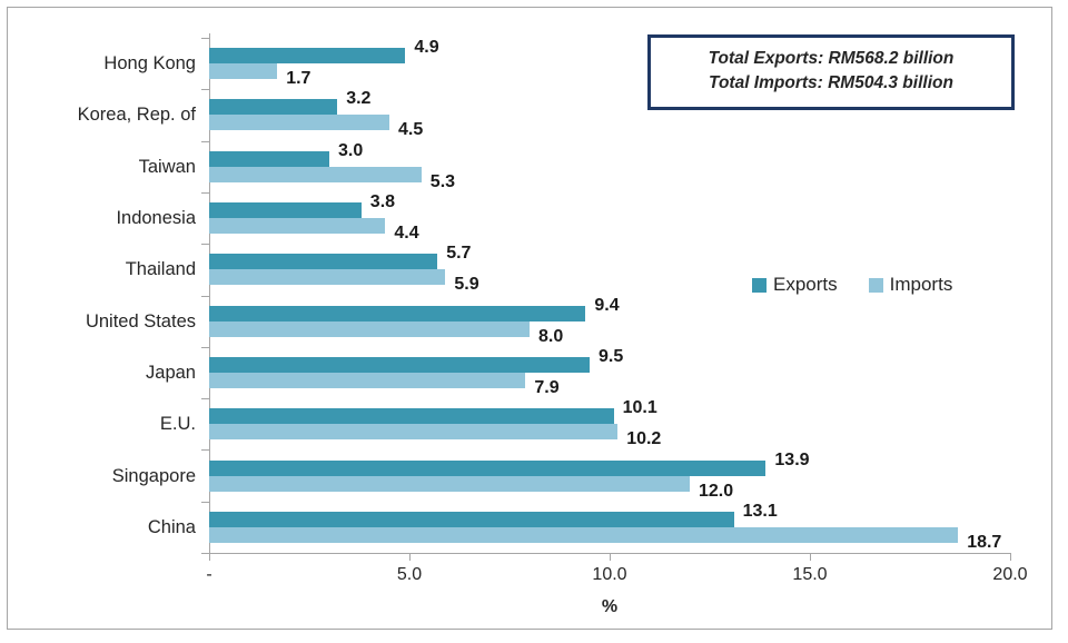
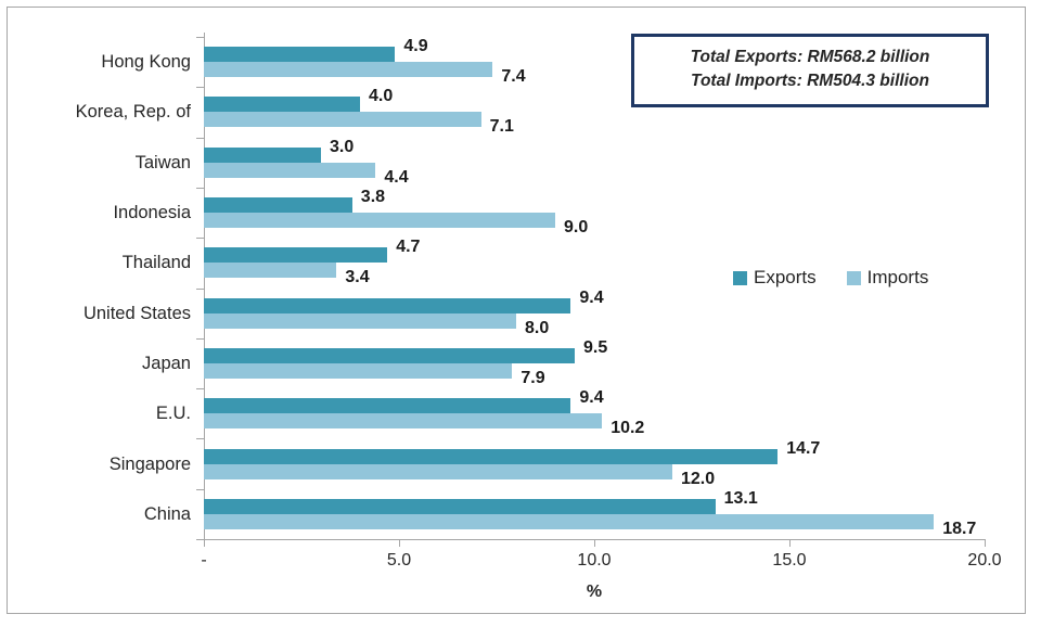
Imports/Hong Kong: 1.7 -> 7.4
Exports/Korea, Rep. of: 3.2 -> 4.0
Imports/Korea, Rep. of: 4.5 -> 7.1
Imports/Taiwan: 5.3 -> 4.4
Imports/Indonesia: 4.4 -> 9.0
Exports/Thailand: 5.7 -> 4.7
Imports/Thailand: 5.9 -> 3.4
Exports/E.U.: 10.1 -> 9.4
Exports/Singapore: 13.9 -> 14.7
